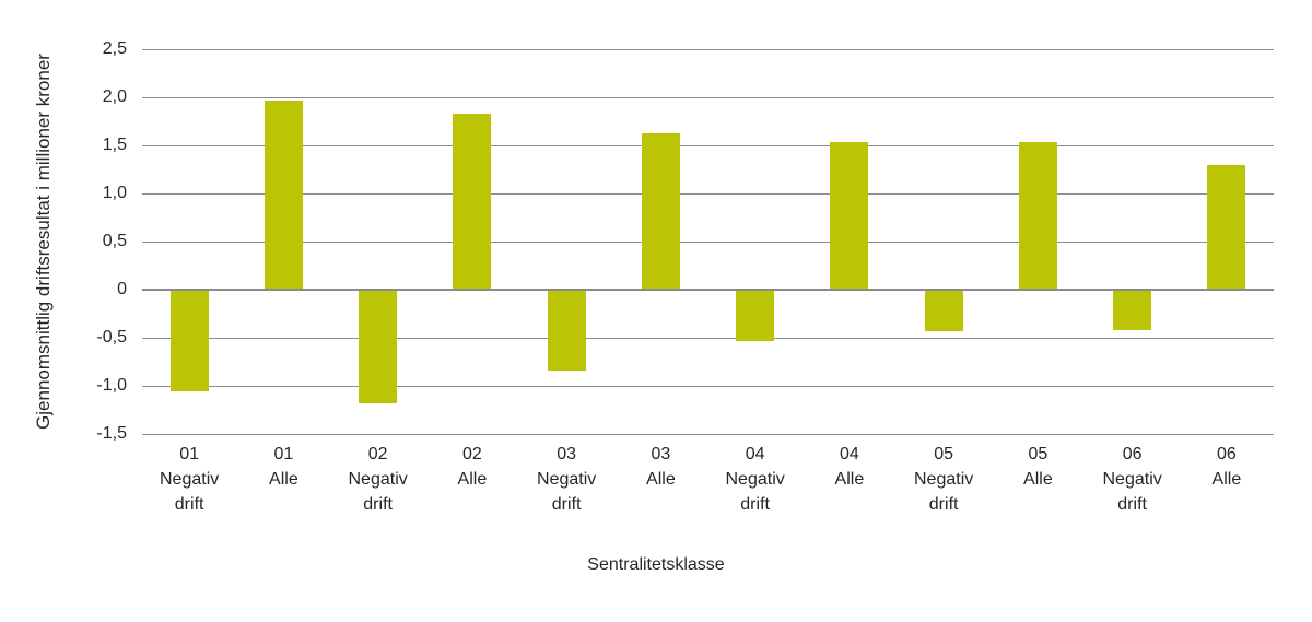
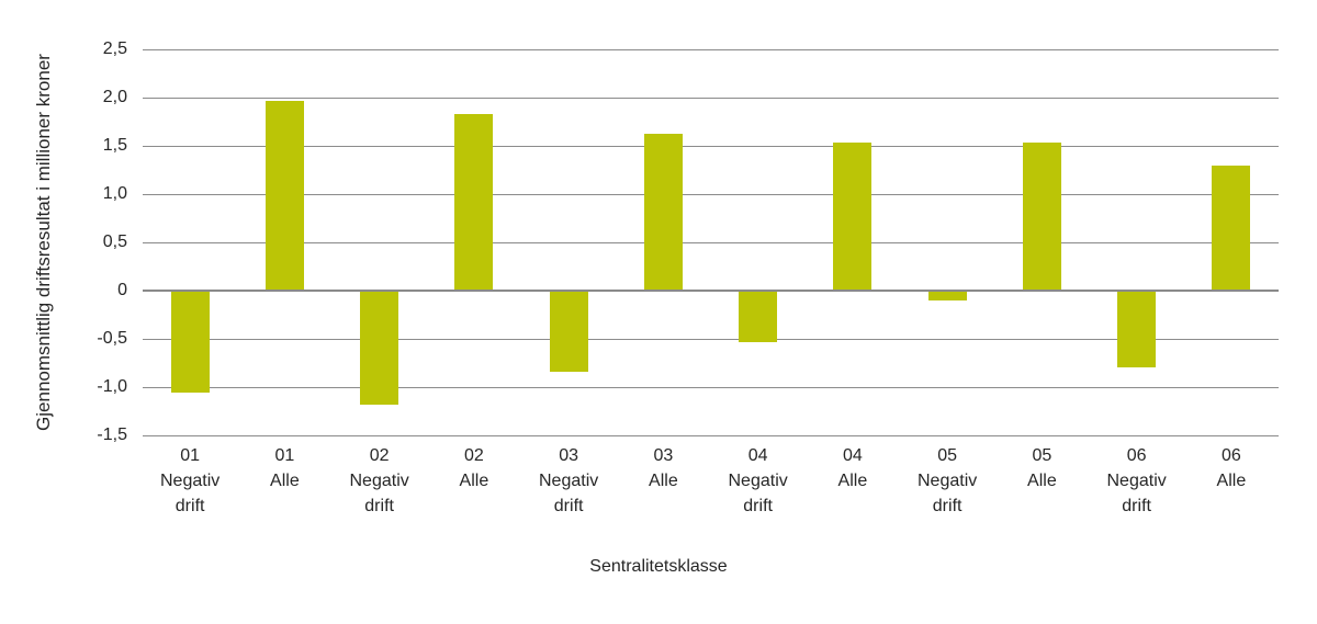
05 Negativ drift: -0,4 -> -0,1
06 Negativ drift: -0,4 -> -0,8
